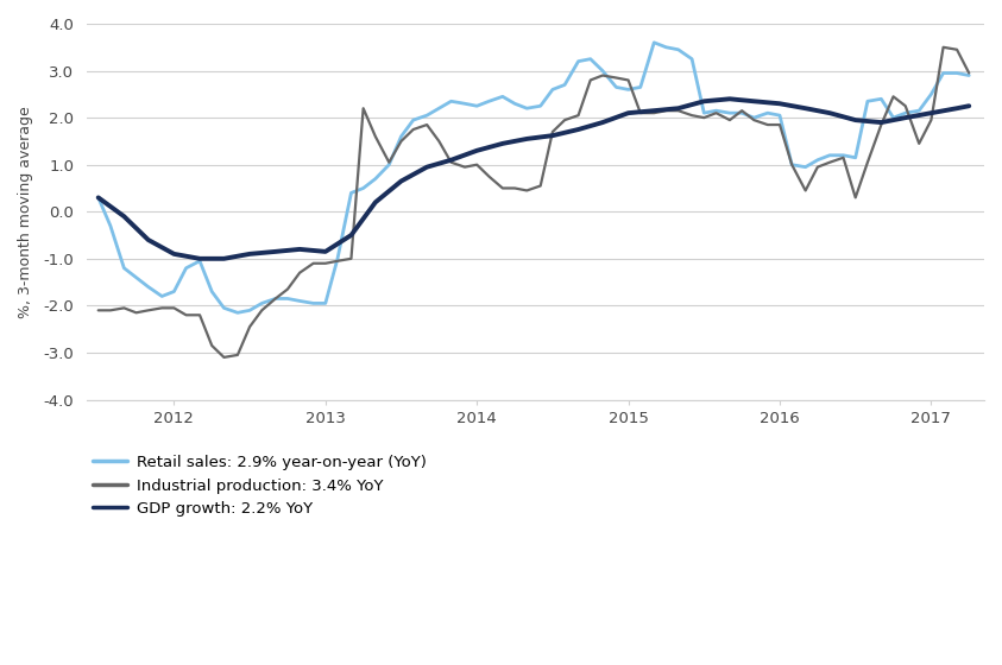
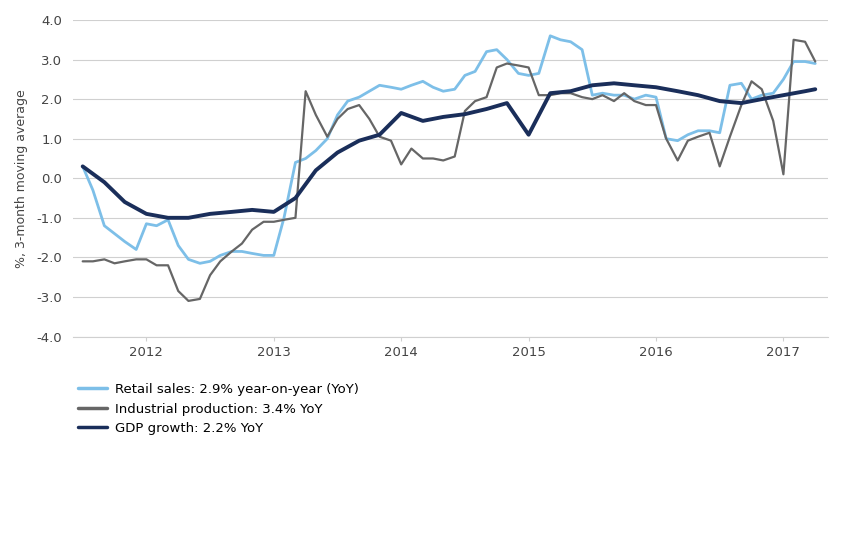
Retail sales: 2.9% year-on-year (YoY)/2012: -1.70 -> -1.15
Industrial production: 3.4% YoY/2014: 1.00 -> 0.35
GDP growth: 2.2% YoY/2014: 1.30 -> 1.65
GDP growth: 2.2% YoY/2015: 2.10 -> 1.10
Industrial production: 3.4% YoY/2017: 1.95 -> 0.10
